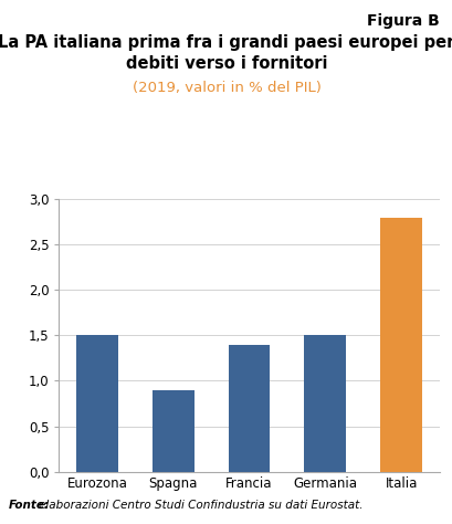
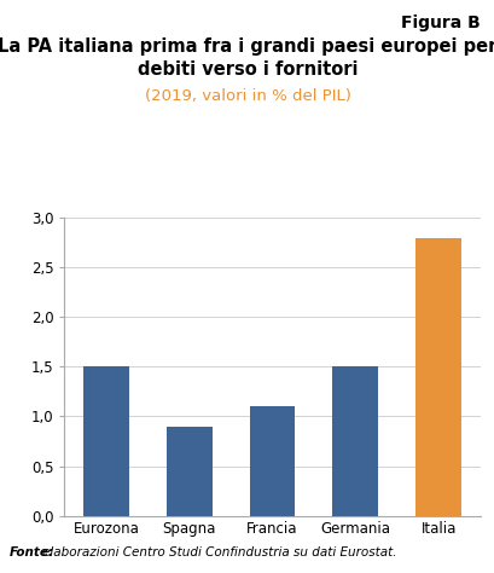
Francia: 1,4 -> 1,1
